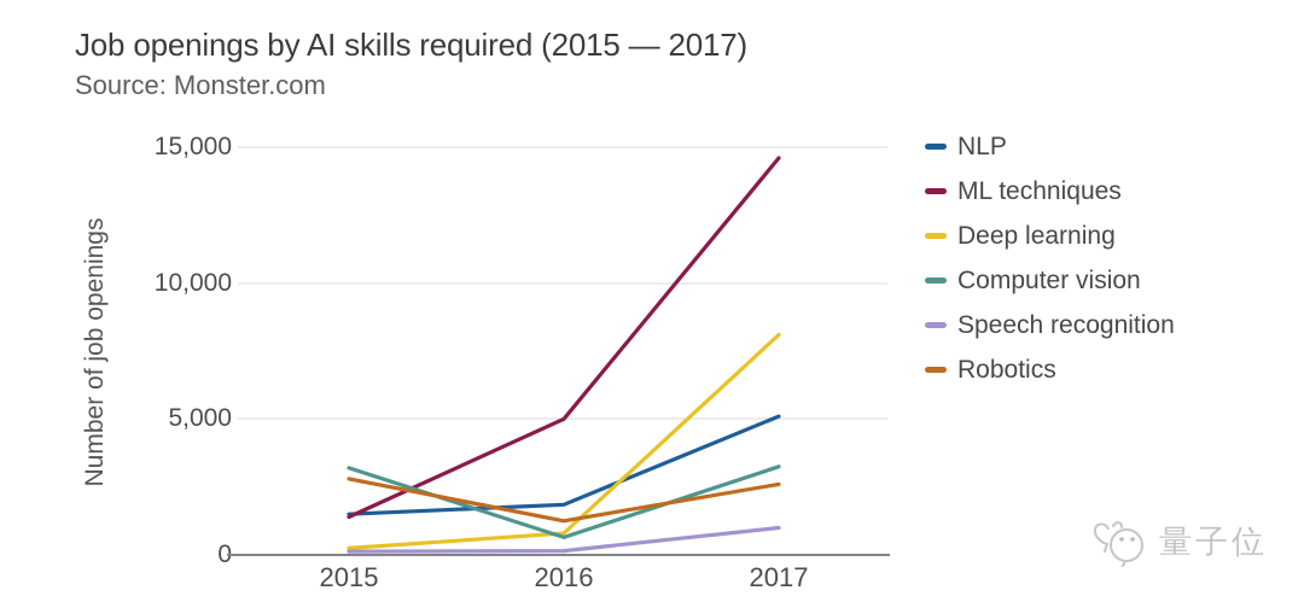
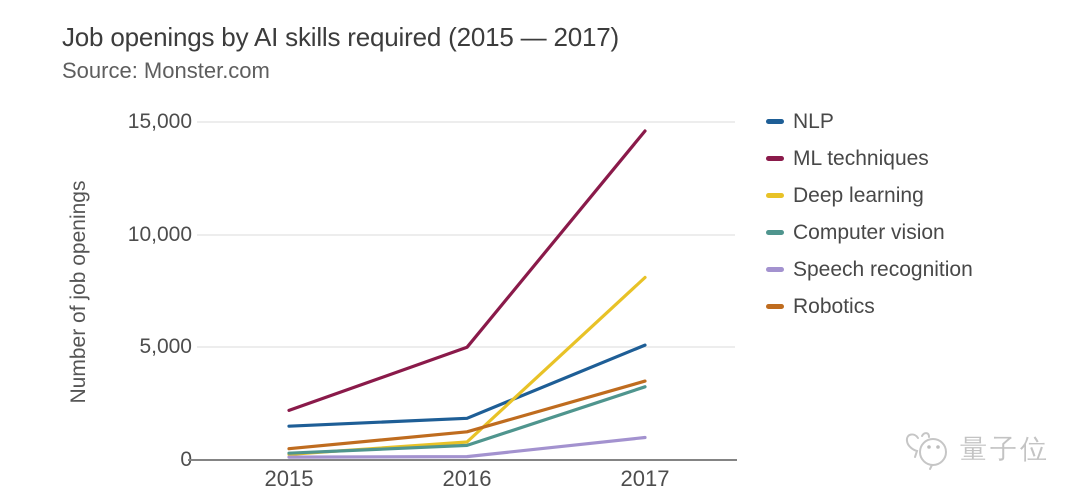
ML techniques/2015: 1400 -> 2200
Computer vision/2015: 3200 -> 300
Robotics/2015: 2800 -> 500
Robotics/2017: 2600 -> 3500
